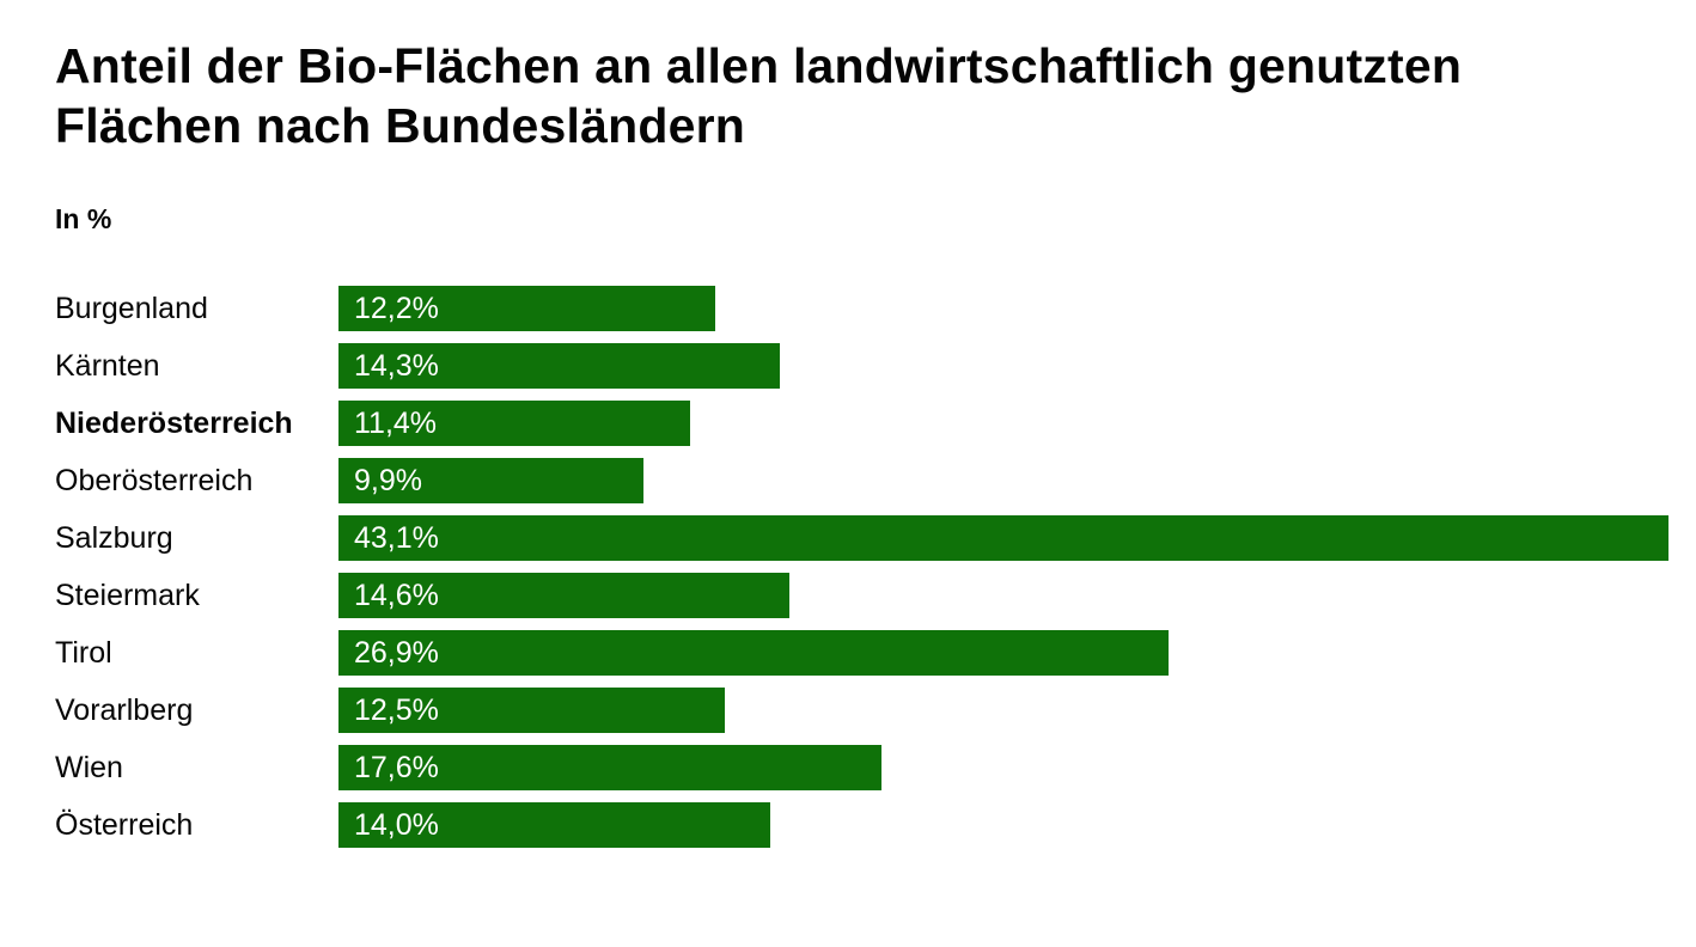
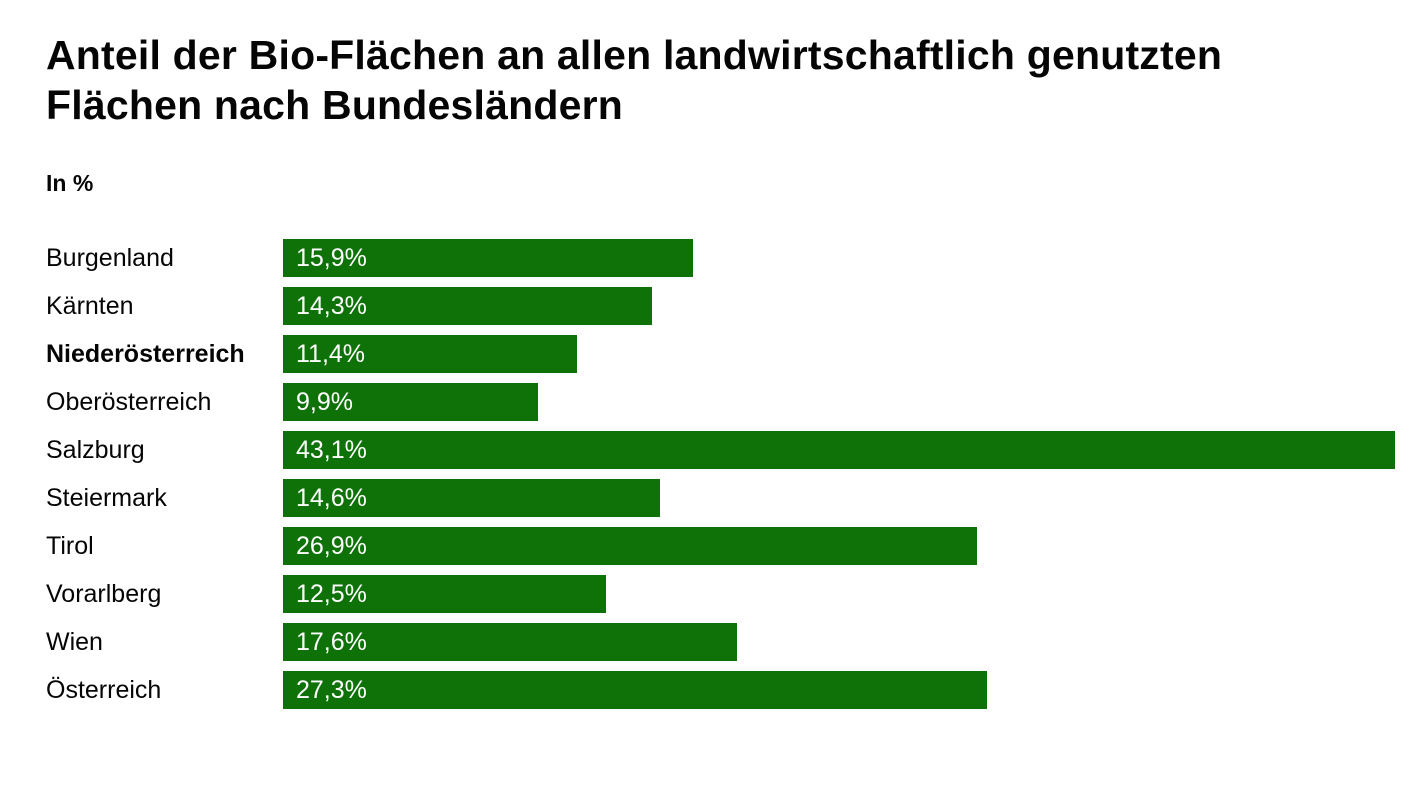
Burgenland: 12,2% -> 15,9%
Österreich: 14,0% -> 27,3%
